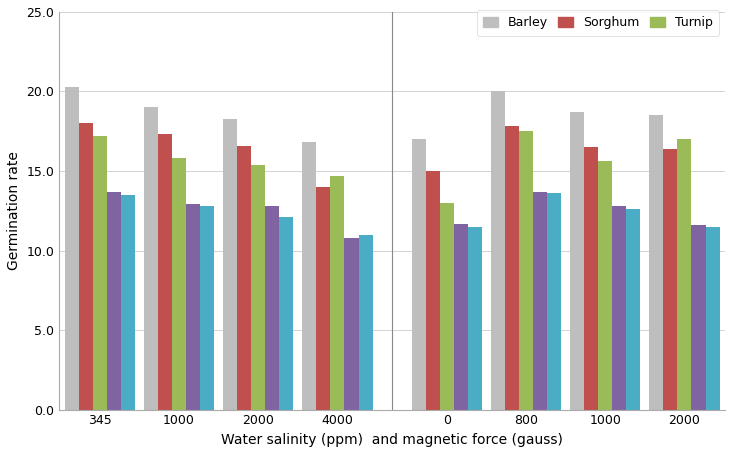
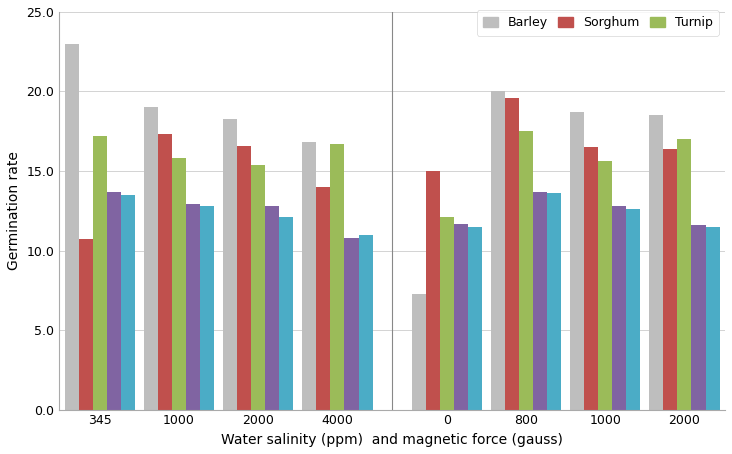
Barley/345: 20.3 -> 23.0
Sorghum/345: 18.0 -> 10.7
Turnip/4000: 14.7 -> 16.7
Barley/0: 17.0 -> 7.3
Turnip/0: 13.0 -> 12.1
Sorghum/800: 17.8 -> 19.6
